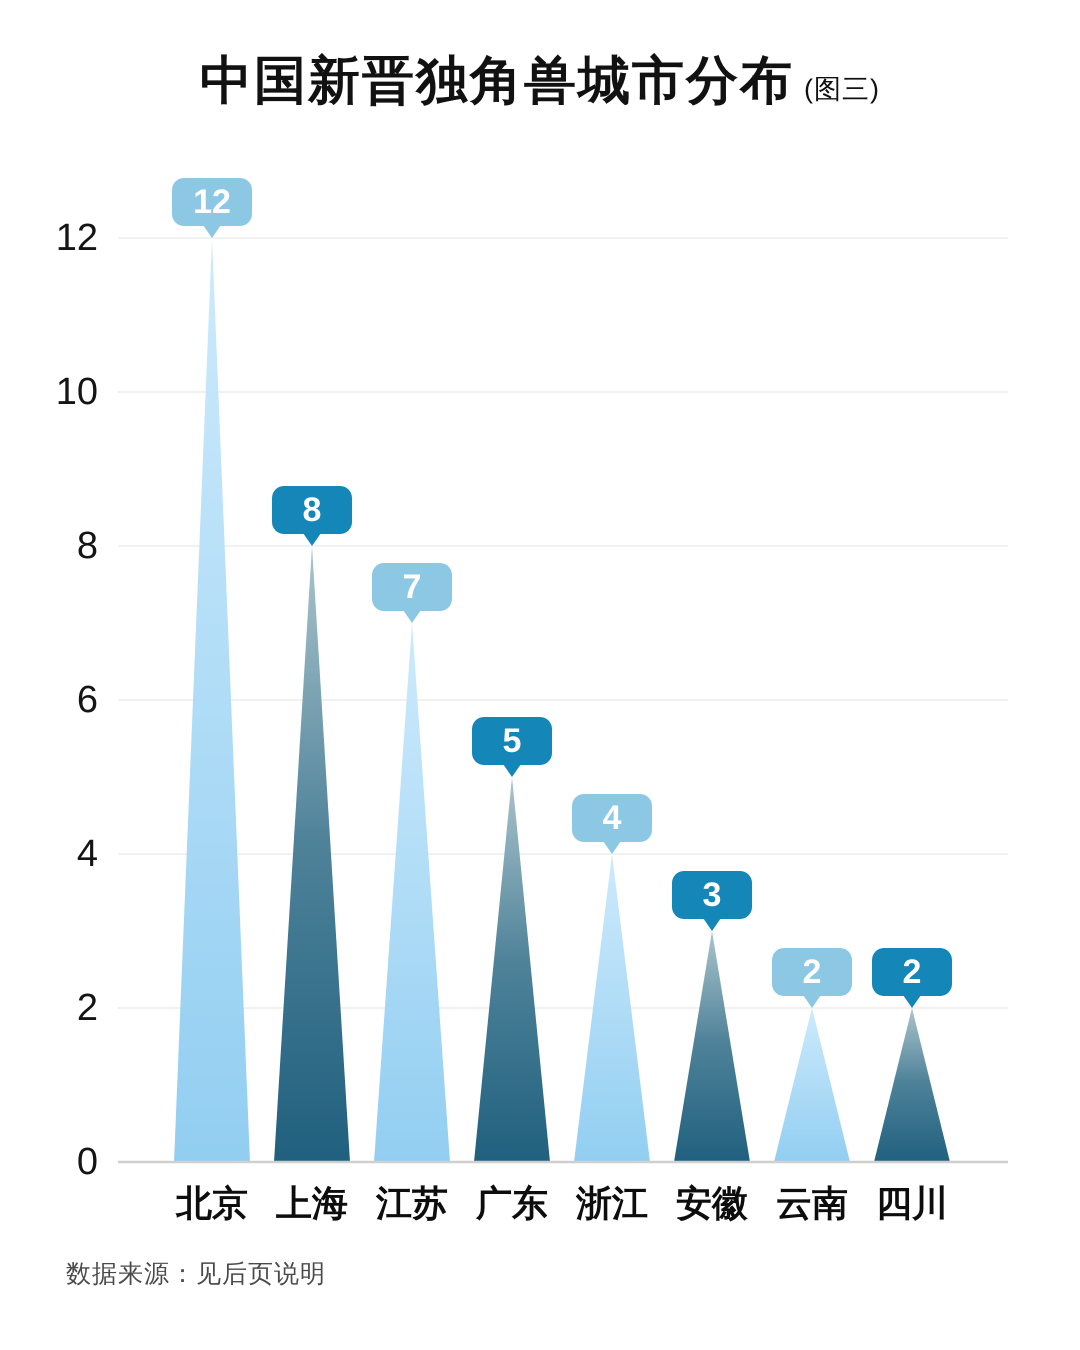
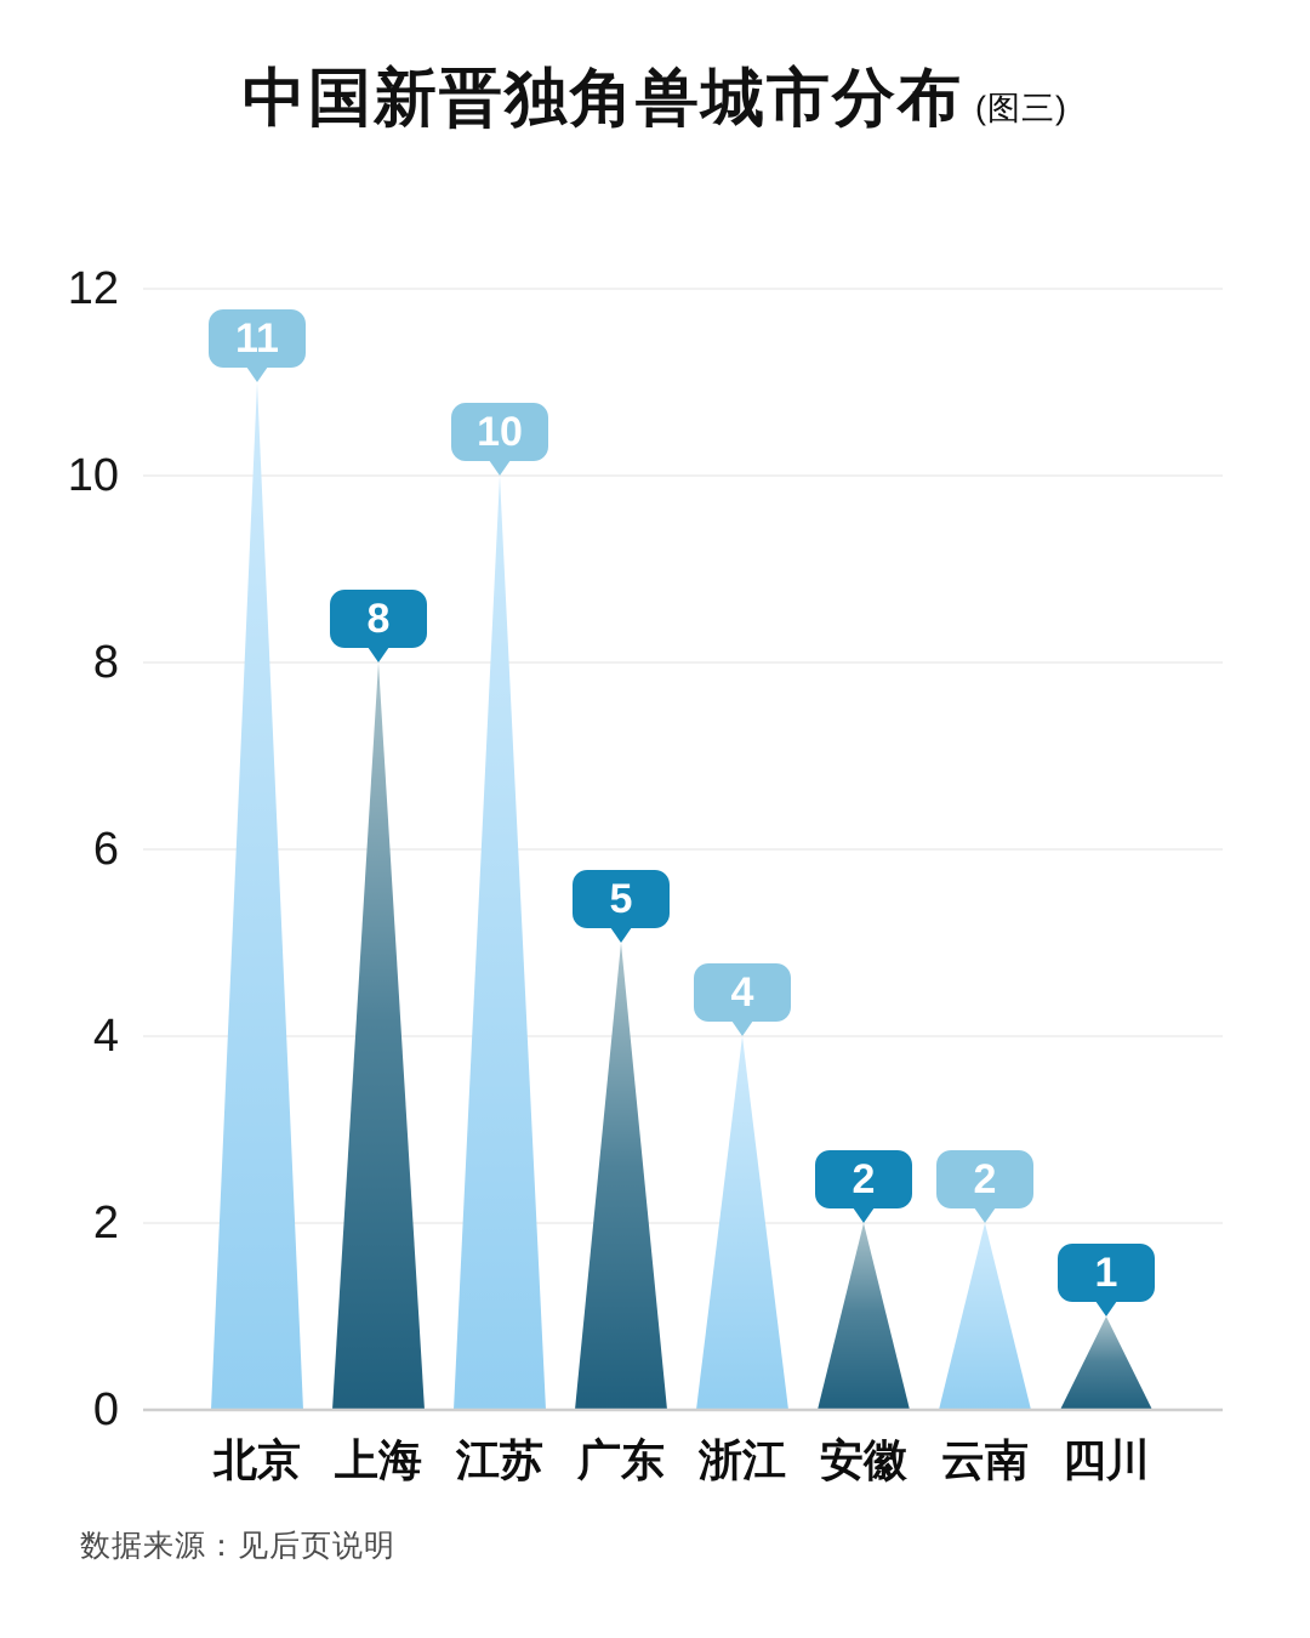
北京: 12 -> 11
江苏: 7 -> 10
安徽: 3 -> 2
四川: 2 -> 1
